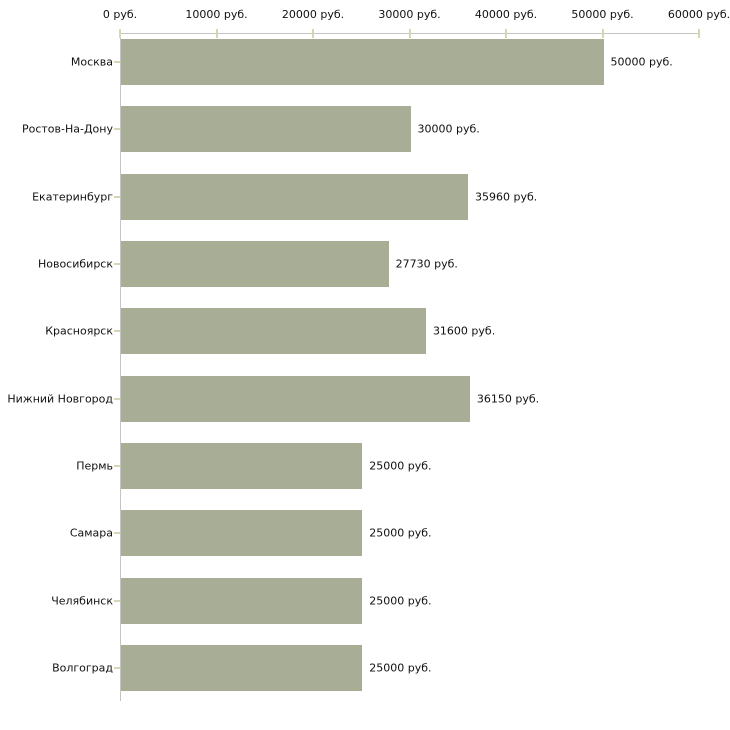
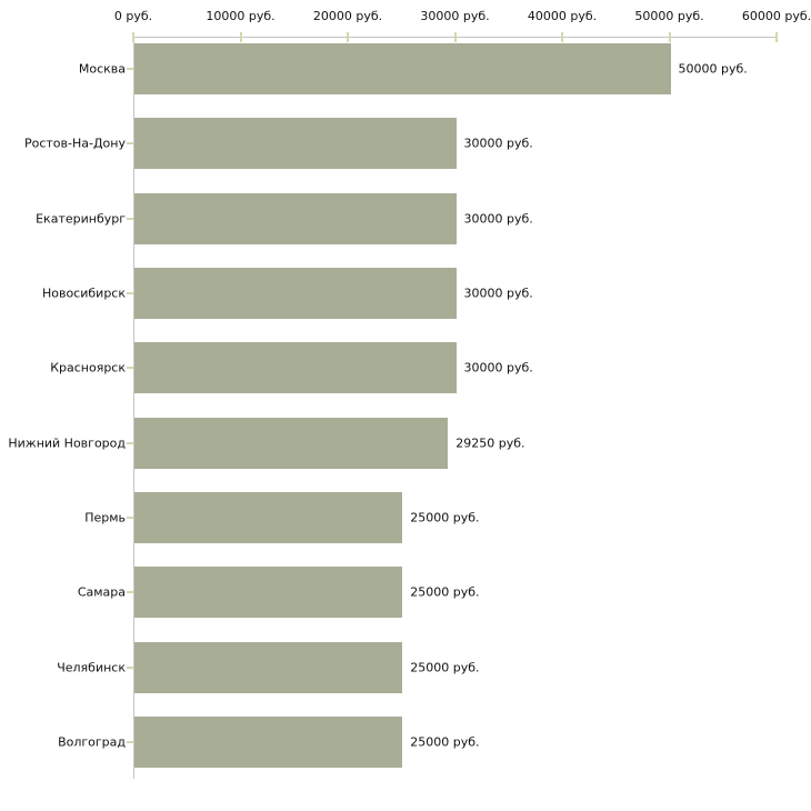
Екатеринбург: 35960 -> 30000
Новосибирск: 27730 -> 30000
Красноярск: 31600 -> 30000
Нижний Новгород: 36150 -> 29250
